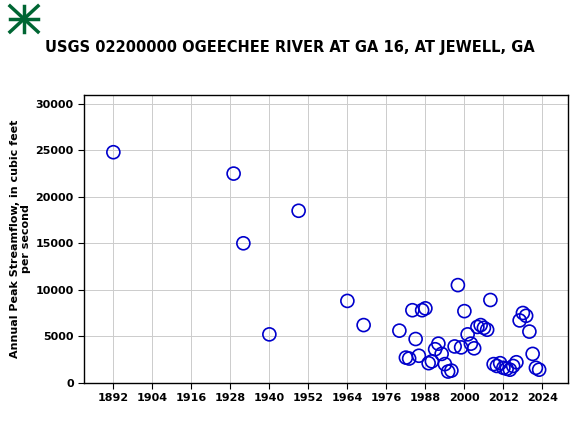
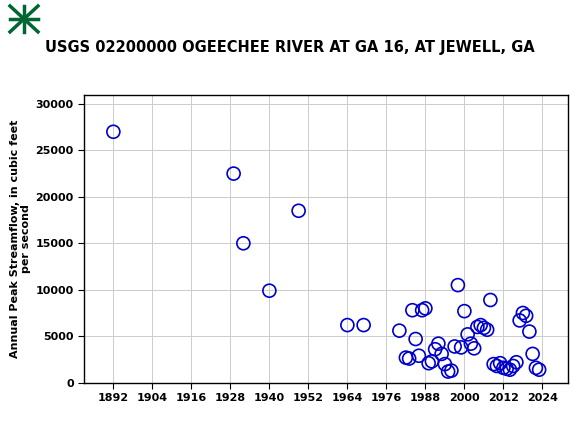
1892: 24800 -> 27000
1940: 5200 -> 9900
1964: 8800 -> 6200
